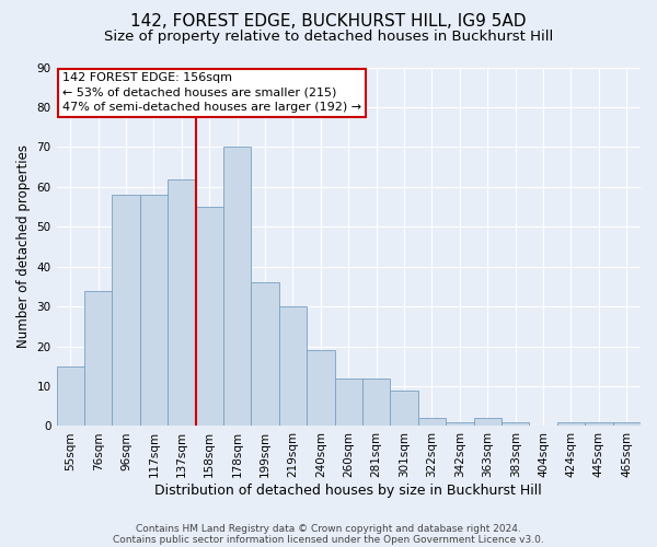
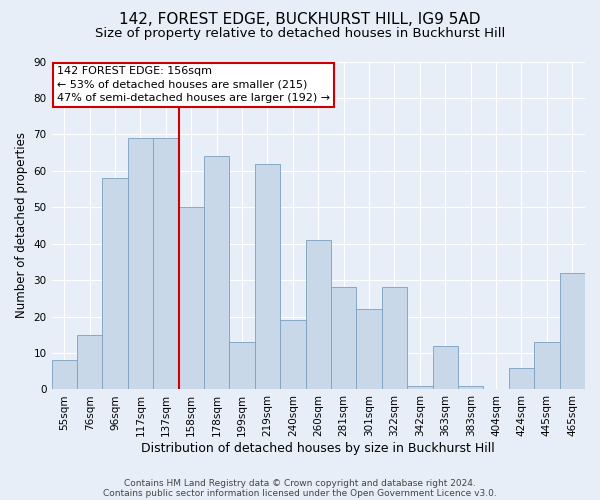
55sqm: 15 -> 8
76sqm: 34 -> 15
117sqm: 58 -> 69
137sqm: 62 -> 69
158sqm: 55 -> 50
178sqm: 70 -> 64
199sqm: 36 -> 13
219sqm: 30 -> 62
260sqm: 12 -> 41
281sqm: 12 -> 28
301sqm: 9 -> 22
322sqm: 2 -> 28
363sqm: 2 -> 12
424sqm: 1 -> 6
445sqm: 1 -> 13
465sqm: 1 -> 32
